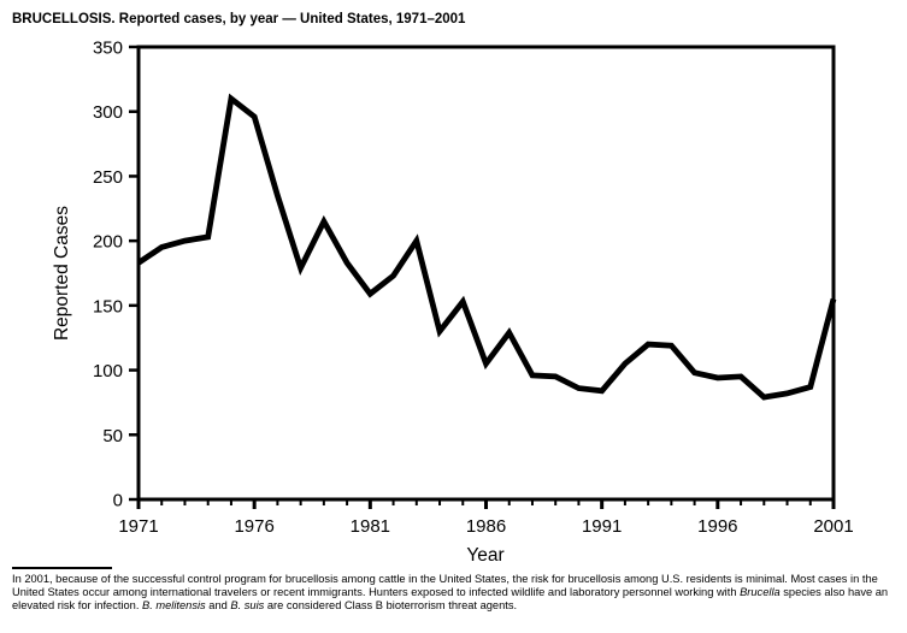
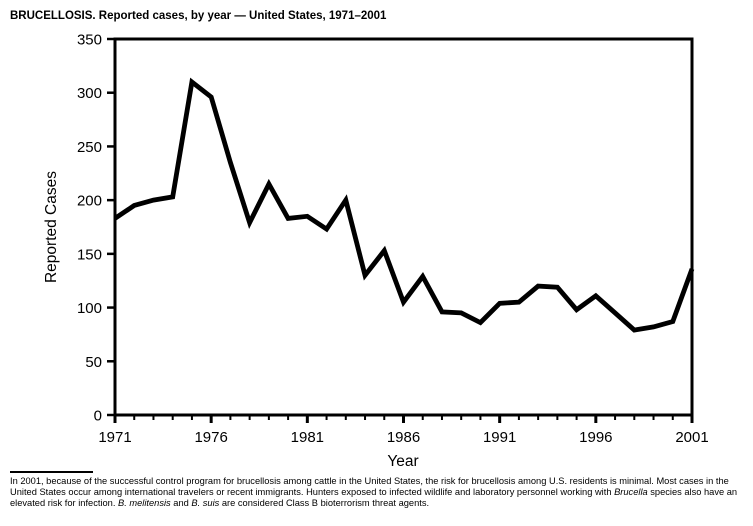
1981: 159 -> 185
1991: 84 -> 104
1996: 94 -> 111
2001: 155 -> 136
